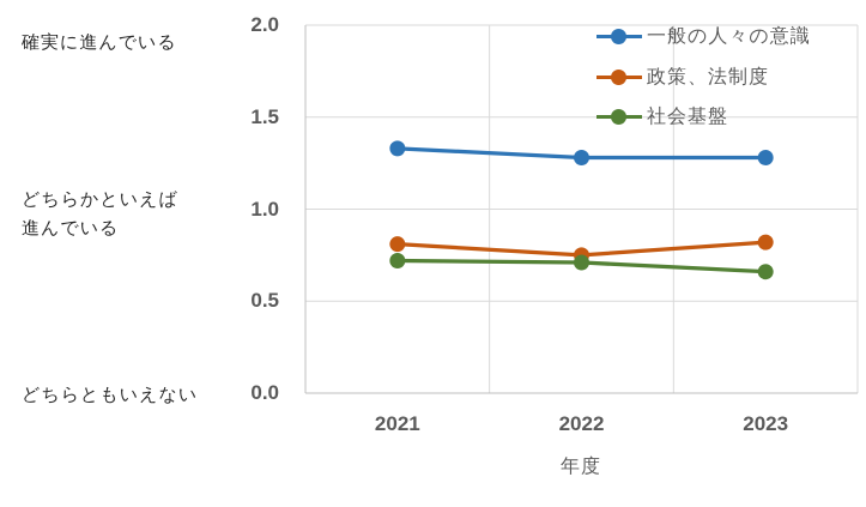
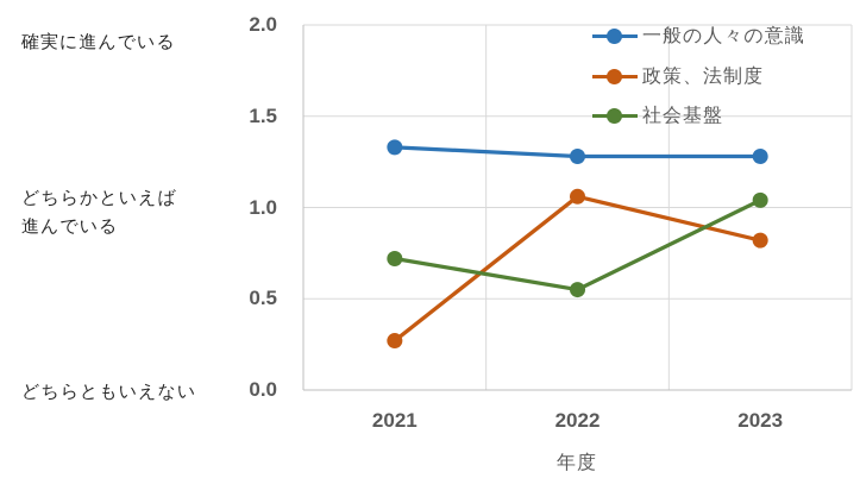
政策、法制度/2021: 0.81 -> 0.27
政策、法制度/2022: 0.75 -> 1.06
社会基盤/2022: 0.71 -> 0.55
社会基盤/2023: 0.66 -> 1.04
